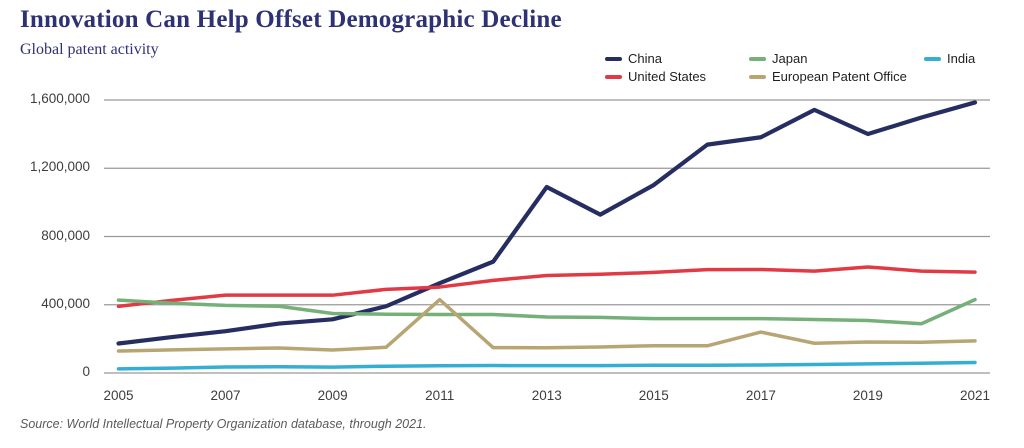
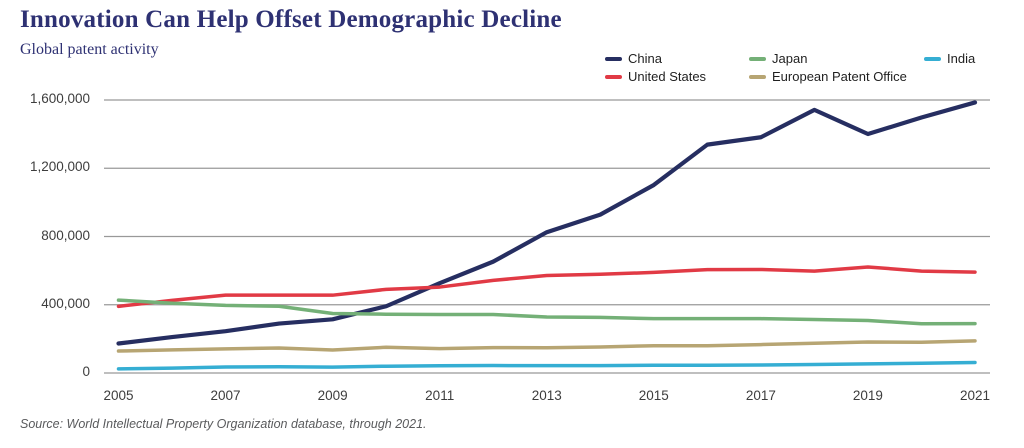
European Patent Office/2011: 430000 -> 140000
China/2013: 1090000 -> 830000
European Patent Office/2017: 240000 -> 170000
Japan/2021: 430000 -> 290000
